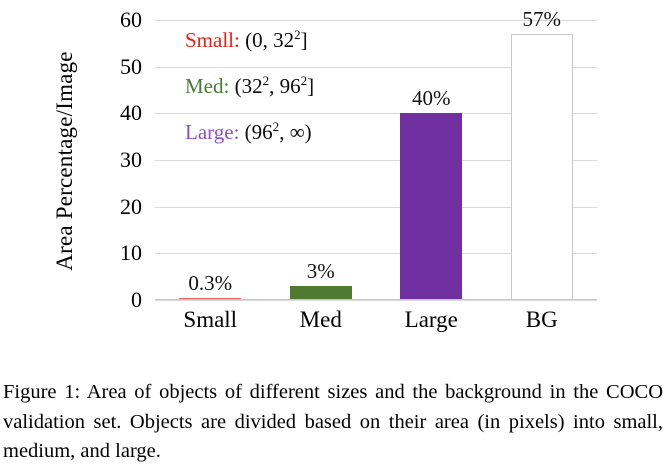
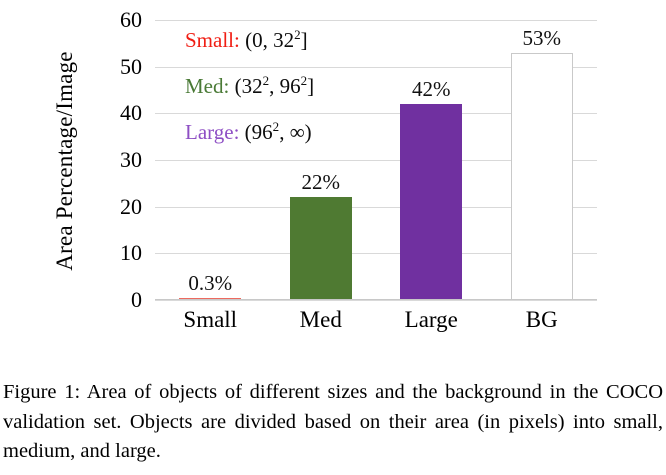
Med: 3% -> 22%
Large: 40% -> 42%
BG: 57% -> 53%
